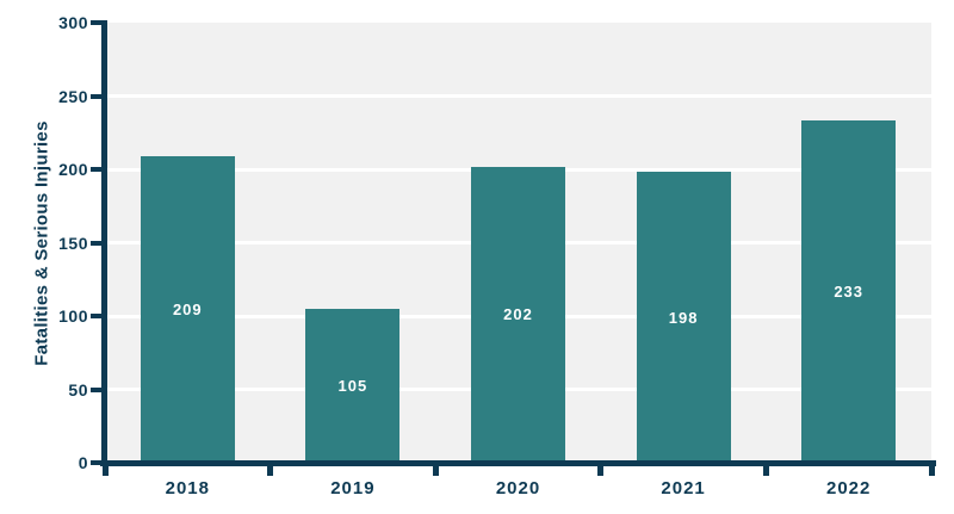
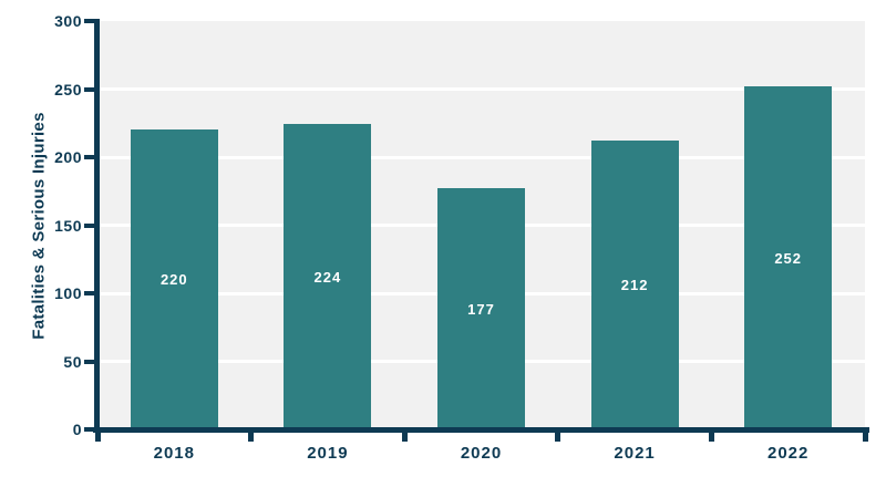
2018: 209 -> 220
2019: 105 -> 224
2020: 202 -> 177
2021: 198 -> 212
2022: 233 -> 252
